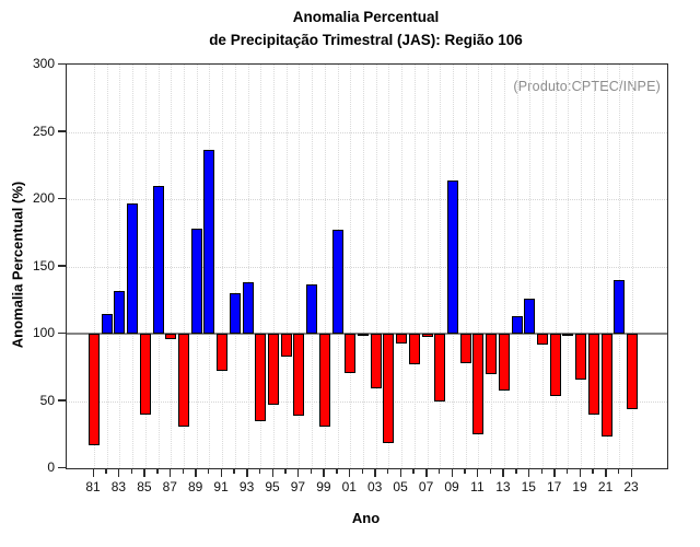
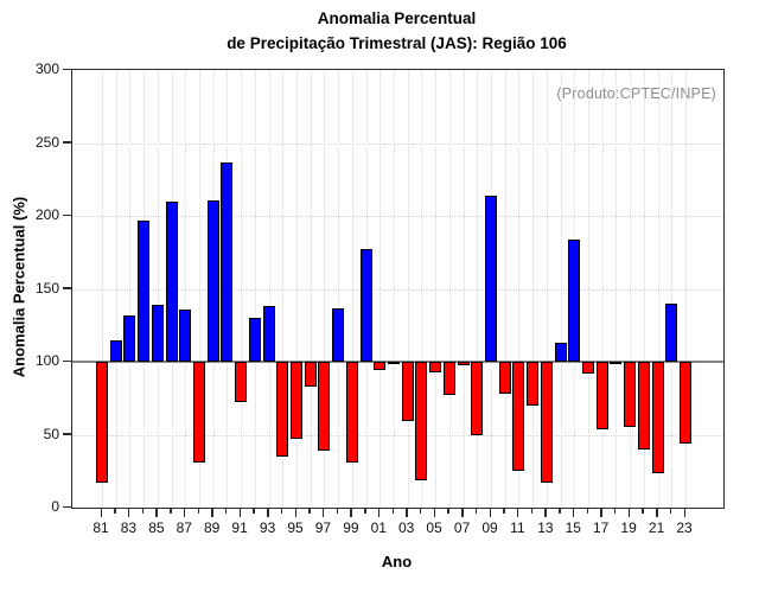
85: 40 -> 139
87: 96 -> 136
89: 178 -> 211
01: 71 -> 94
13: 58 -> 17
15: 126 -> 184
19: 66 -> 55
